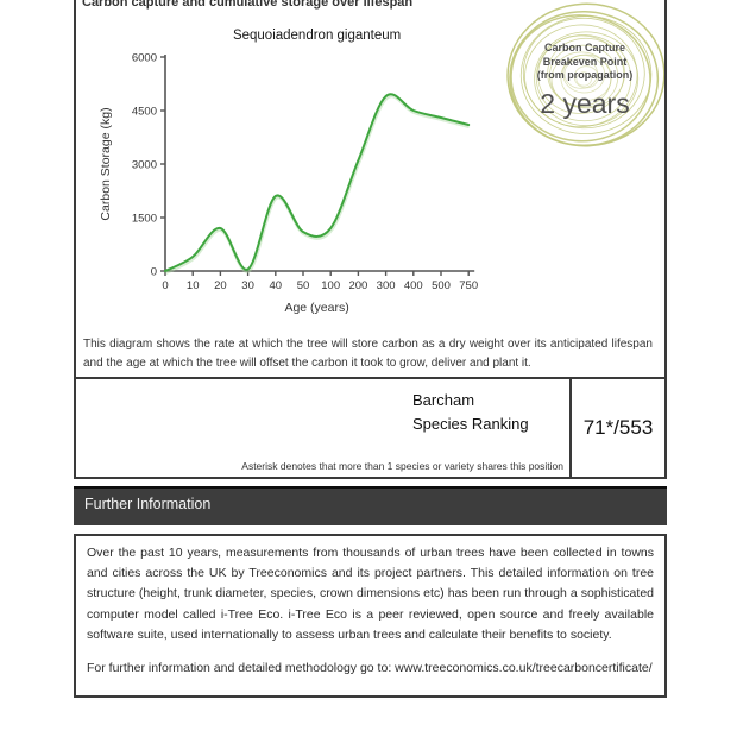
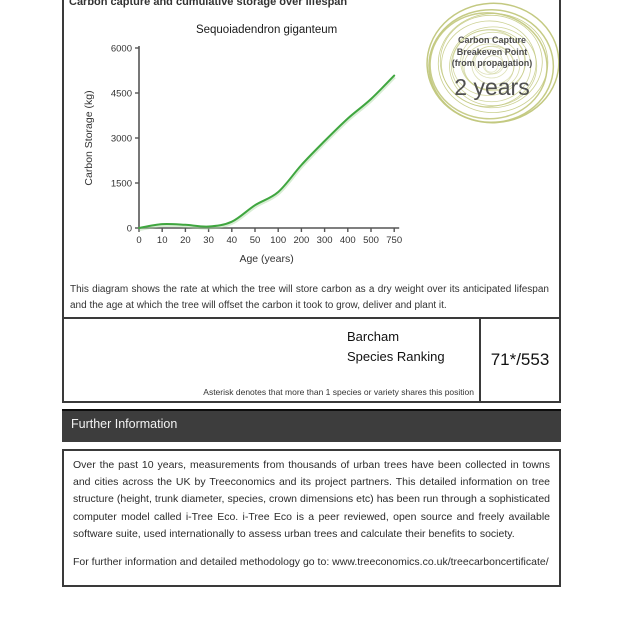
10: 400 -> 100
20: 1200 -> 100
40: 2100 -> 200
50: 1100 -> 800
200: 3100 -> 2100
300: 4900 -> 2900
400: 4500 -> 3600
750: 4100 -> 5100
